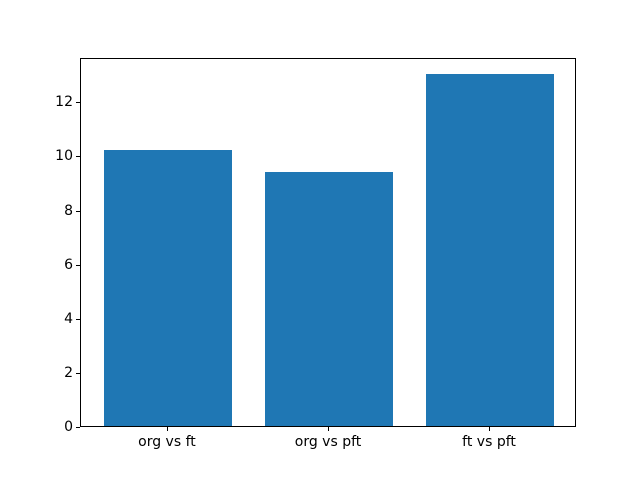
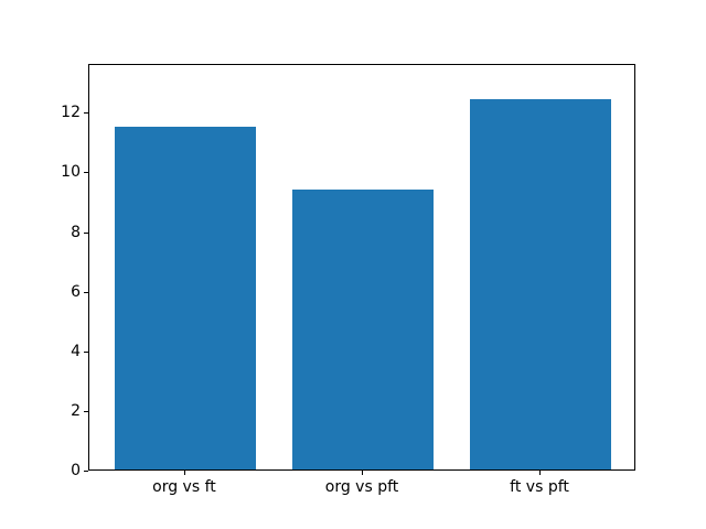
org vs ft: 10.2 -> 11.5
ft vs pft: 13.0 -> 12.4
